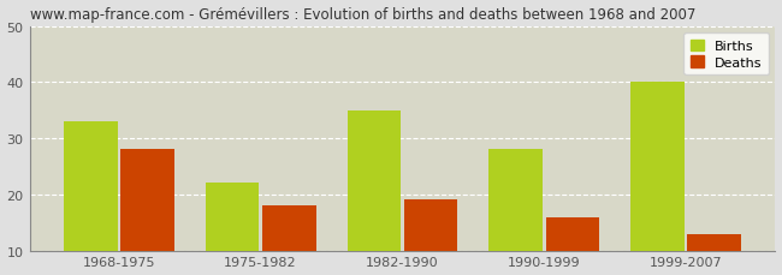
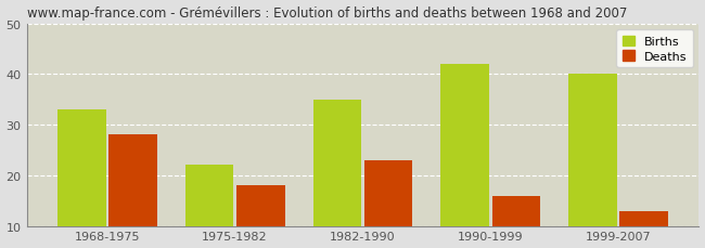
Deaths/1982-1990: 19 -> 23
Births/1990-1999: 28 -> 42
